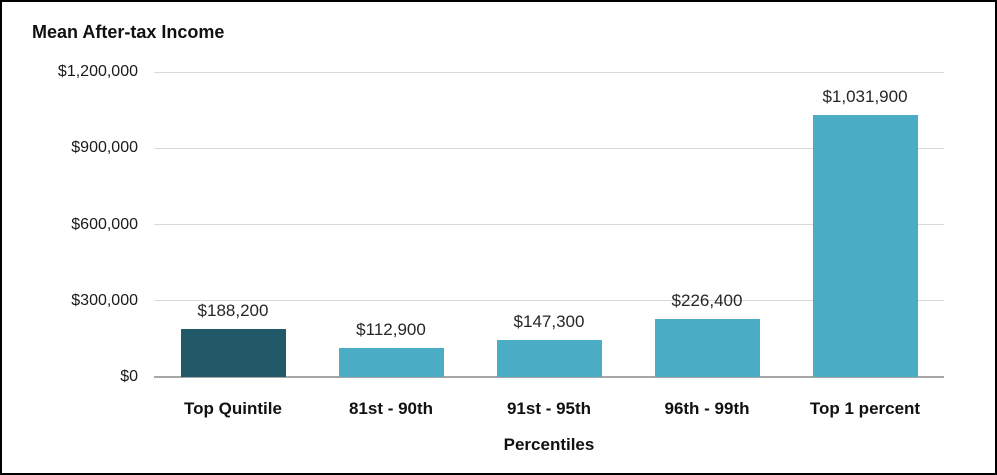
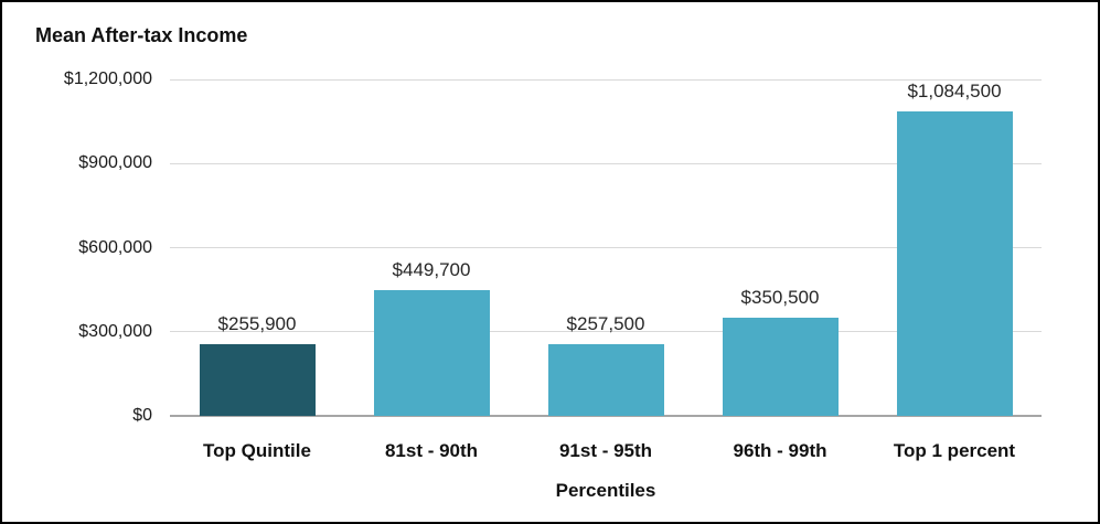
Top Quintile: $188,200 -> $255,900
81st - 90th: $112,900 -> $449,700
91st - 95th: $147,300 -> $257,500
96th - 99th: $226,400 -> $350,500
Top 1 percent: $1,031,900 -> $1,084,500
